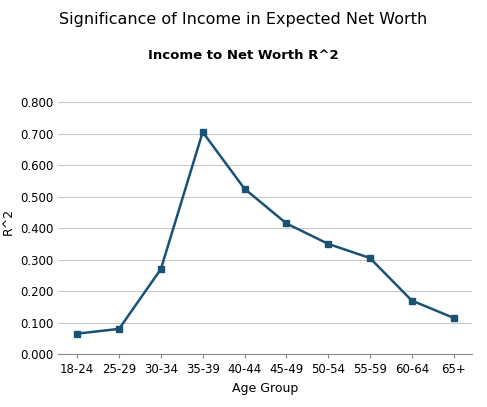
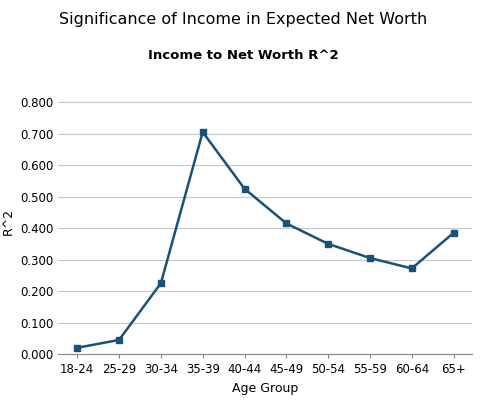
18-24: 0.065 -> 0.020
25-29: 0.080 -> 0.045
30-34: 0.270 -> 0.225
60-64: 0.170 -> 0.272
65+: 0.115 -> 0.385
